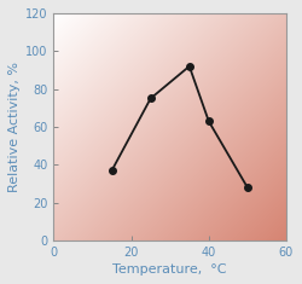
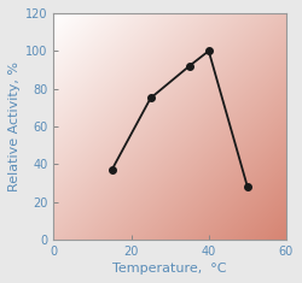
40: 63 -> 100
